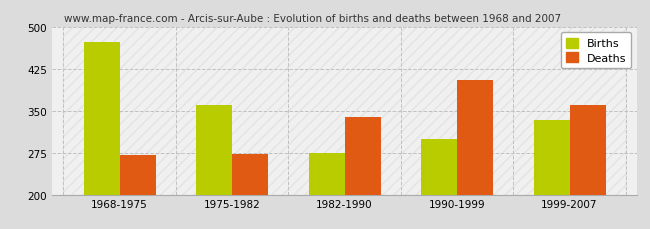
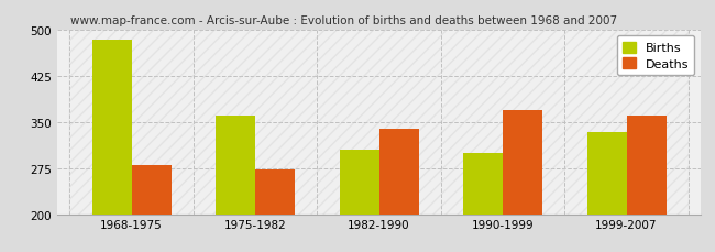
Births/1968-1975: 472 -> 483
Deaths/1968-1975: 270 -> 280
Births/1982-1990: 274 -> 305
Deaths/1990-1999: 404 -> 368
